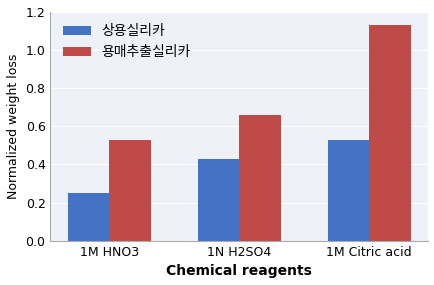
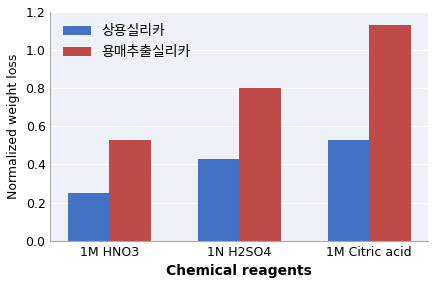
용매추출실리카/1N H2SO4: 0.66 -> 0.80
